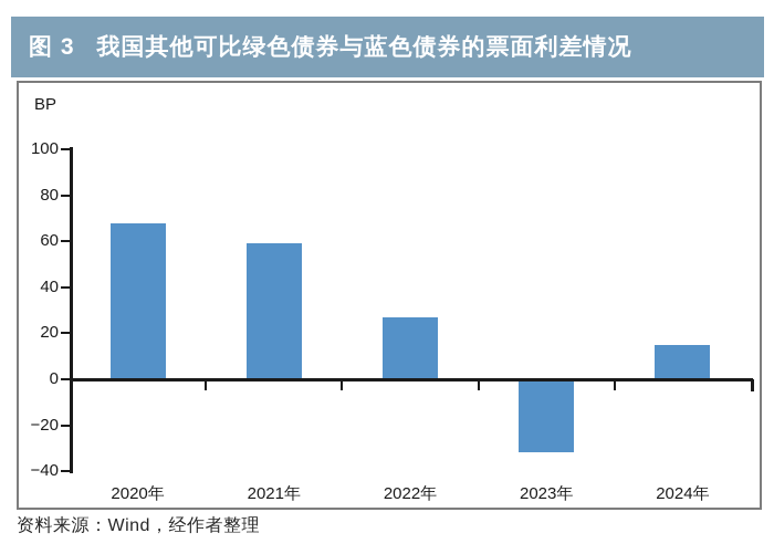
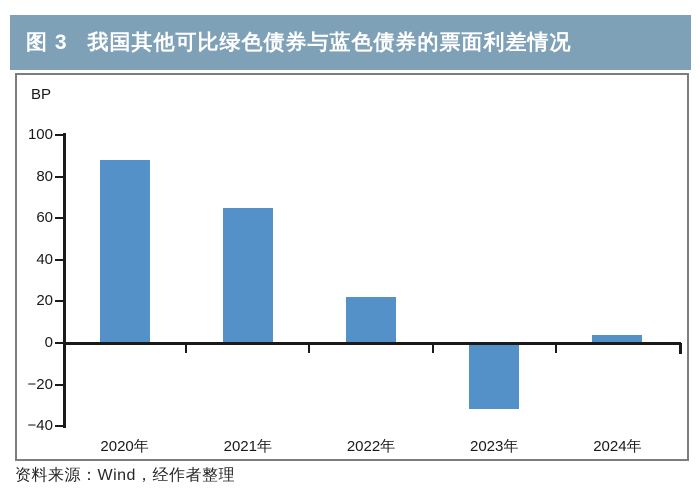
2020年: 68 -> 88
2021年: 59 -> 65
2022年: 27 -> 22
2024年: 15 -> 4
